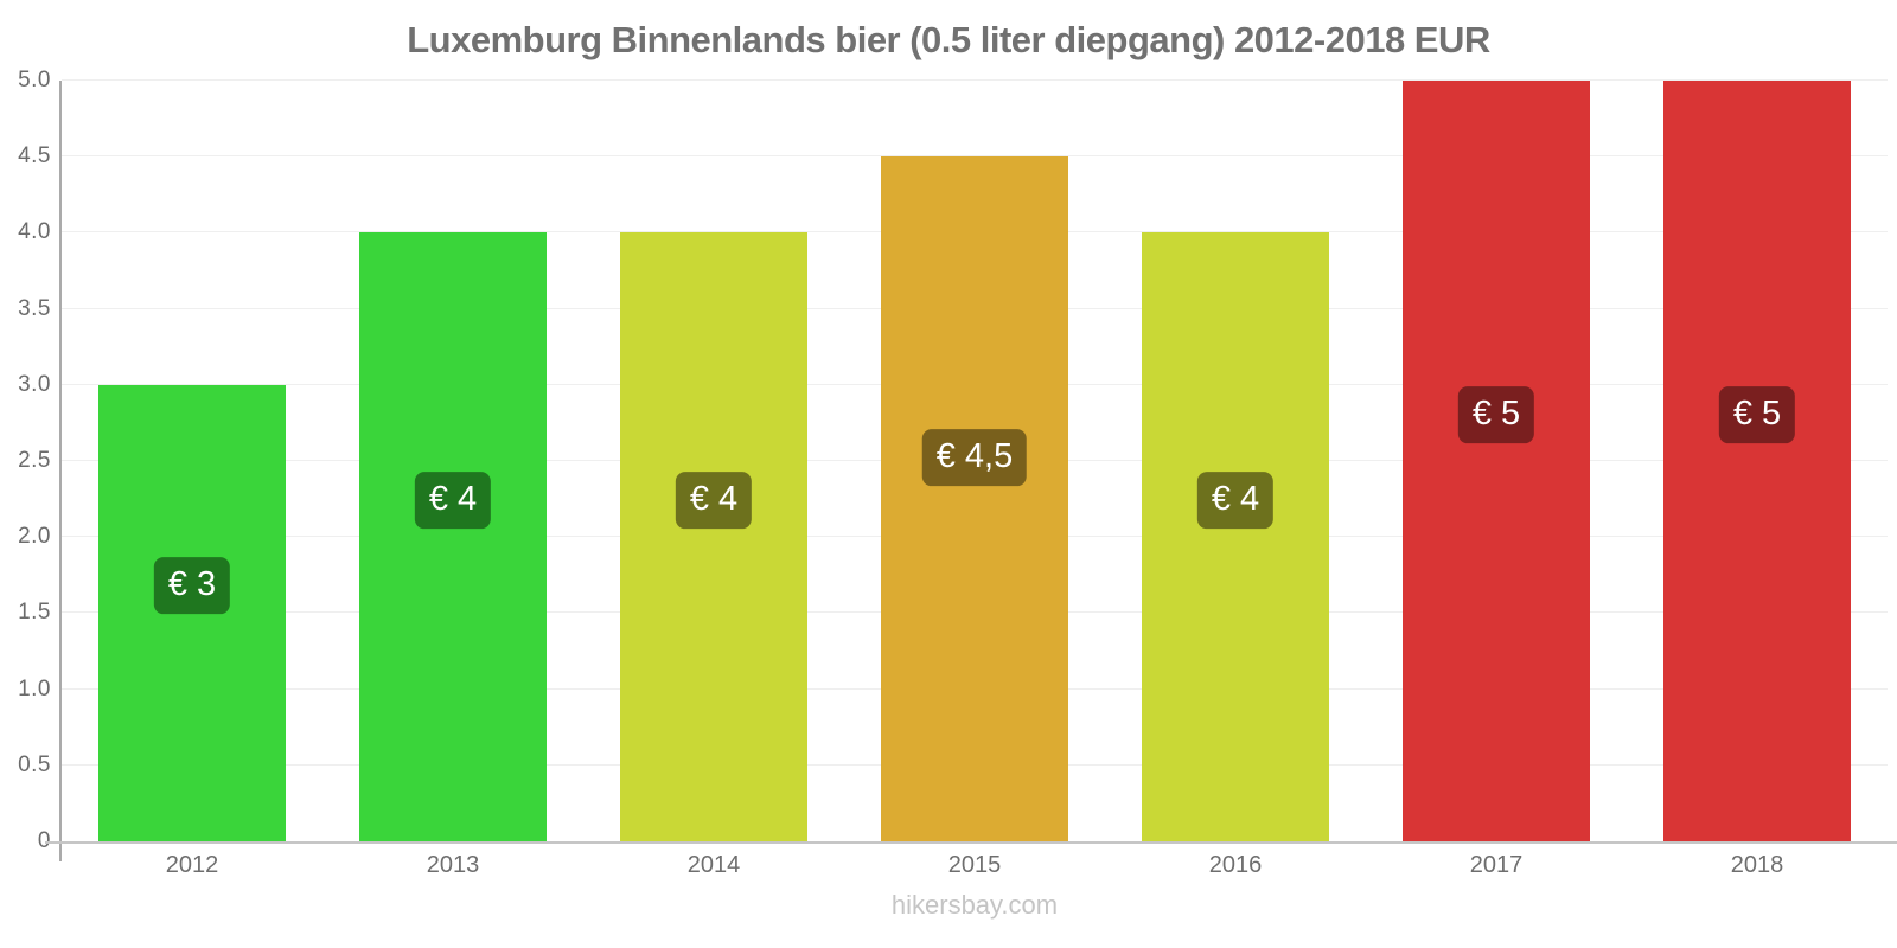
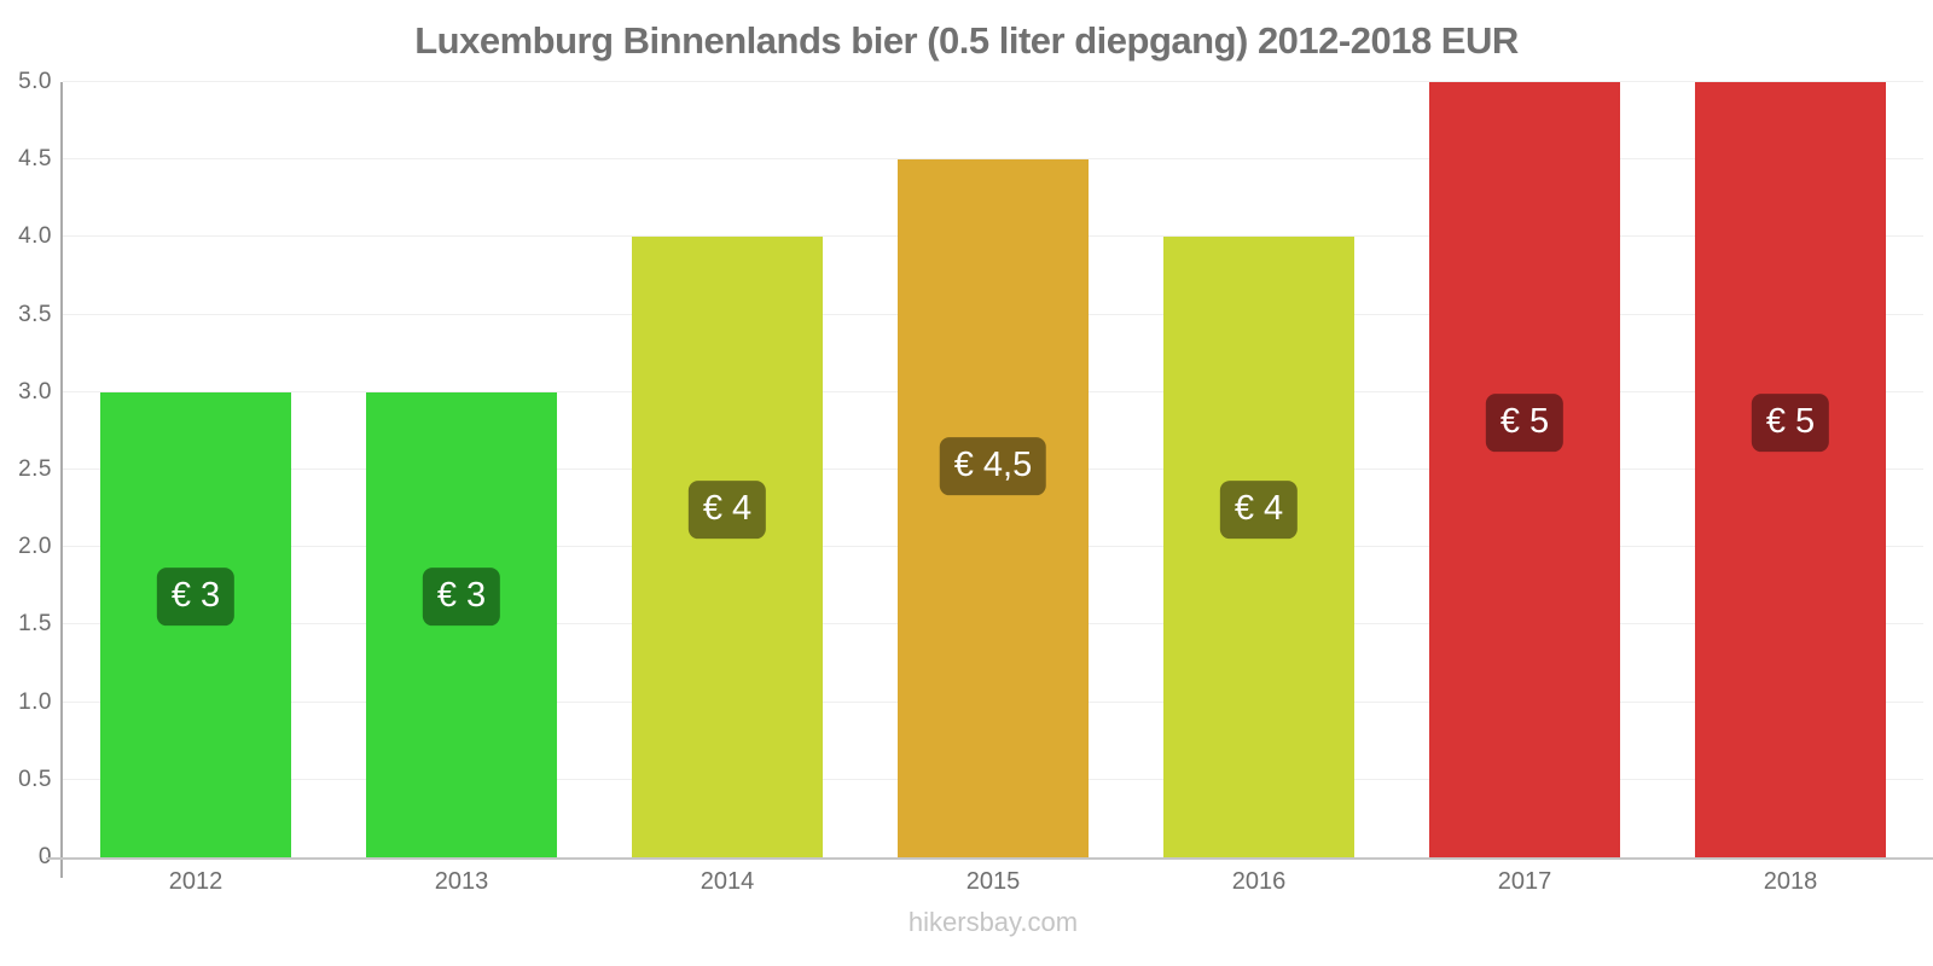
2013: 4 -> 3
